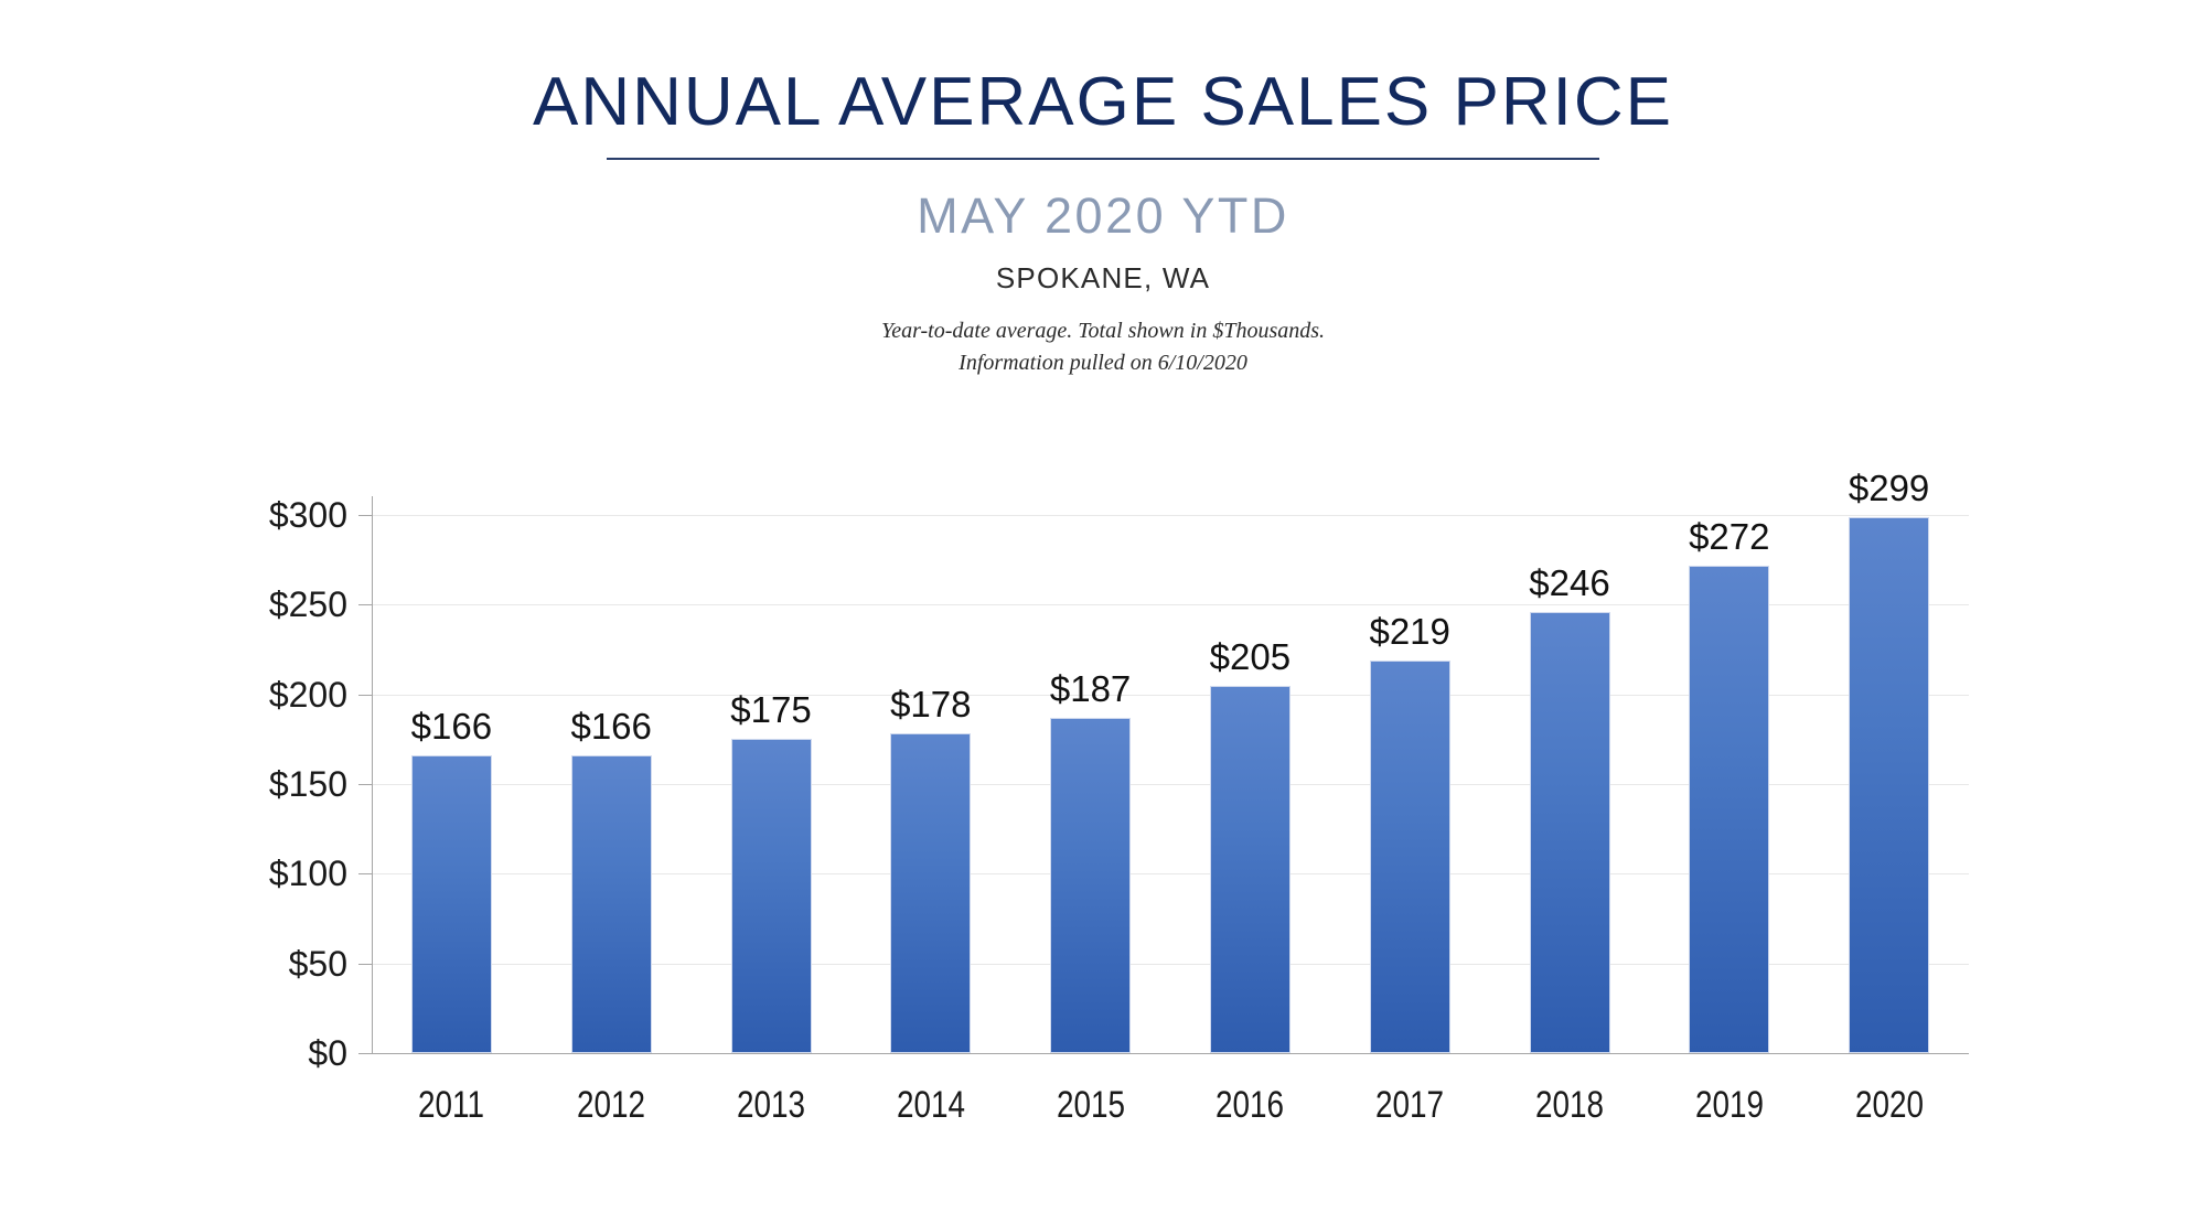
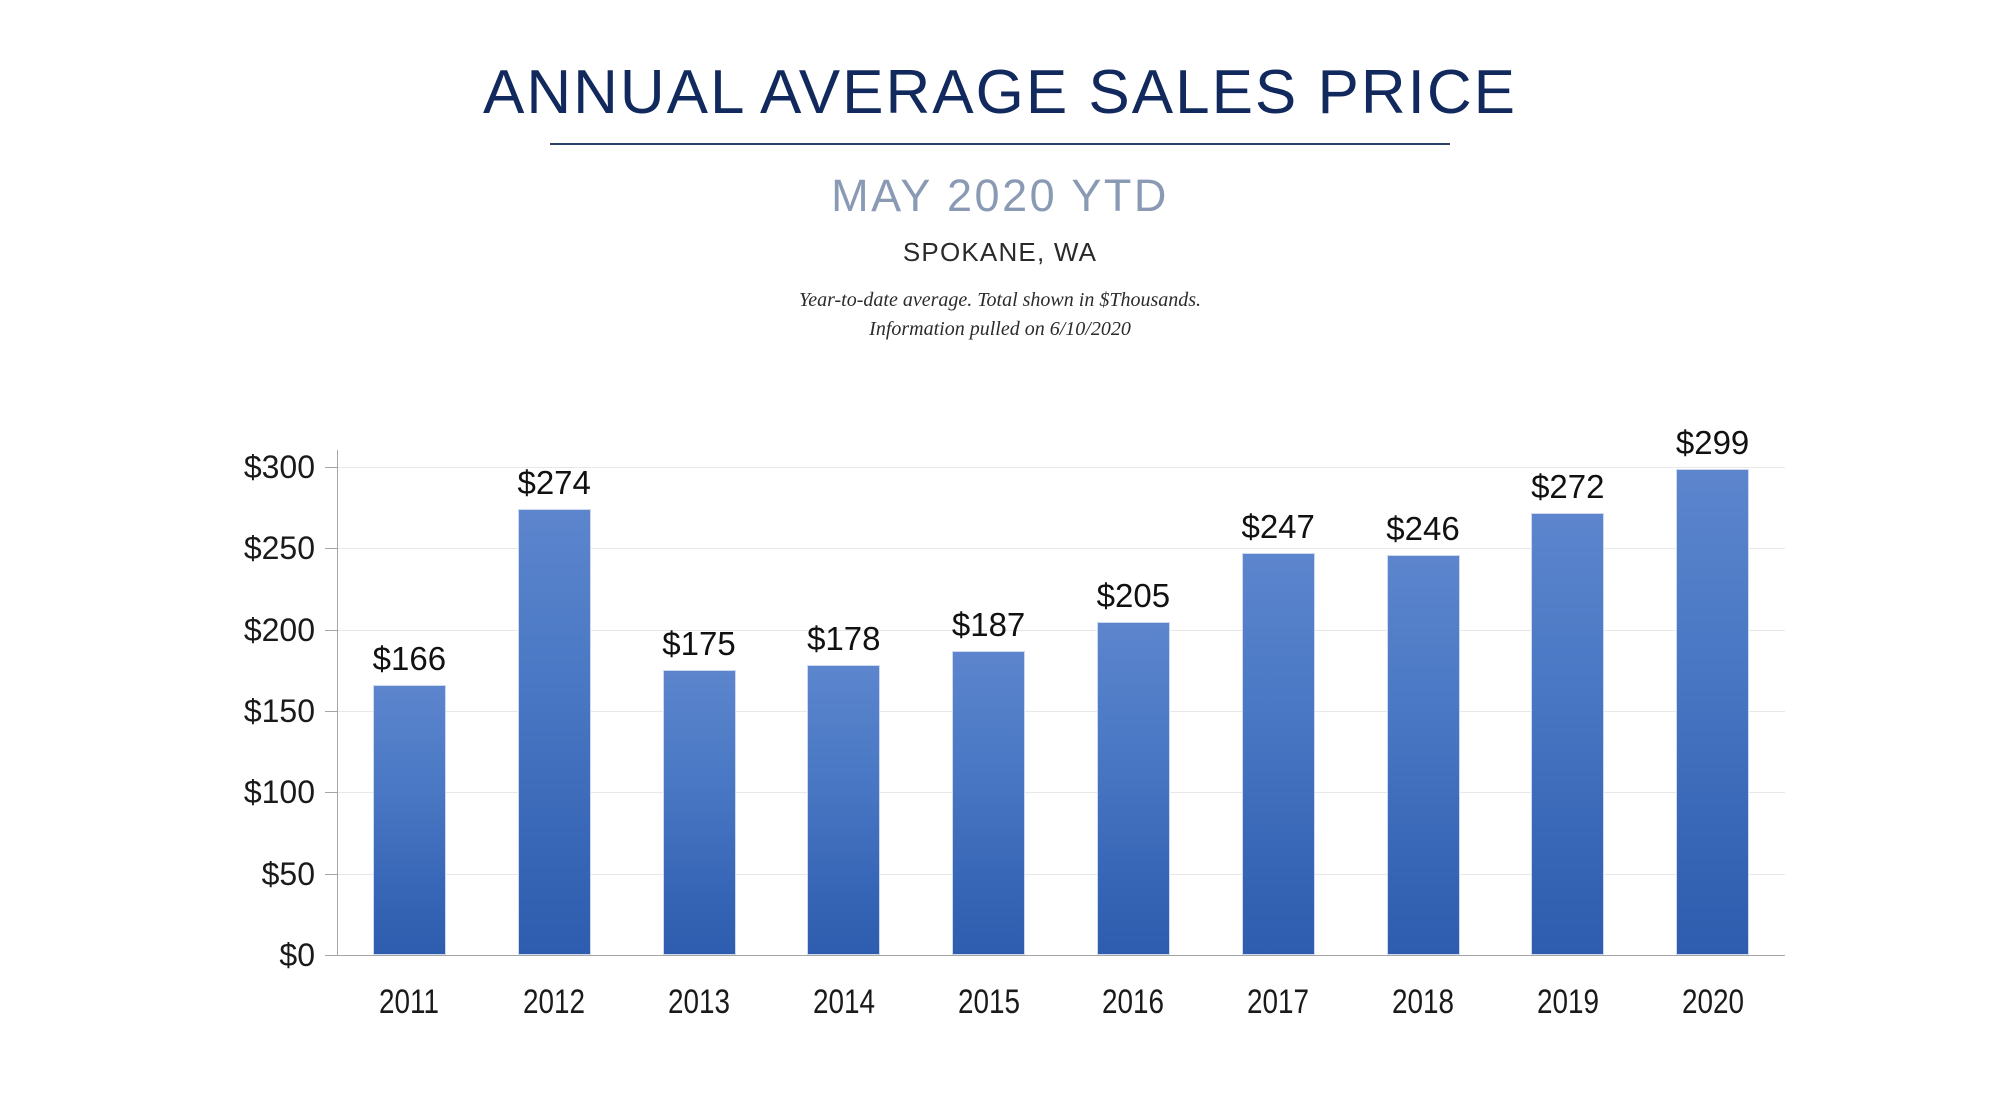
2012: $166 -> $274
2017: $219 -> $247
